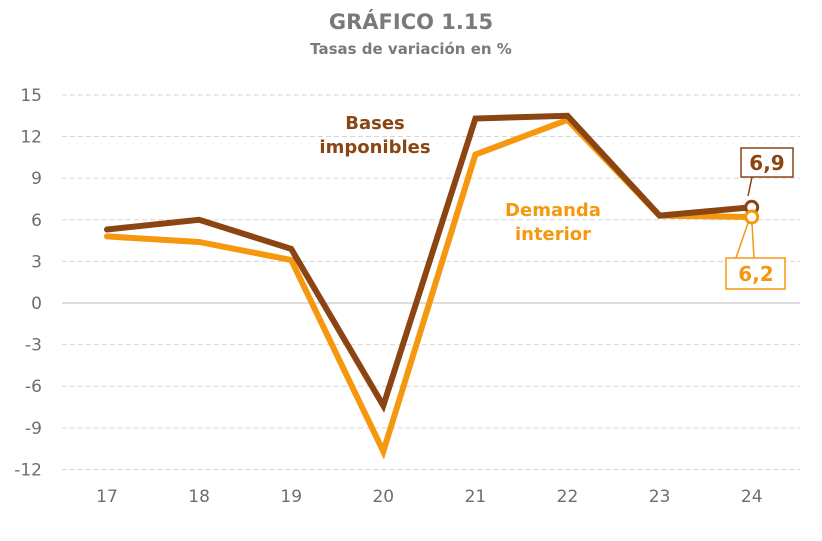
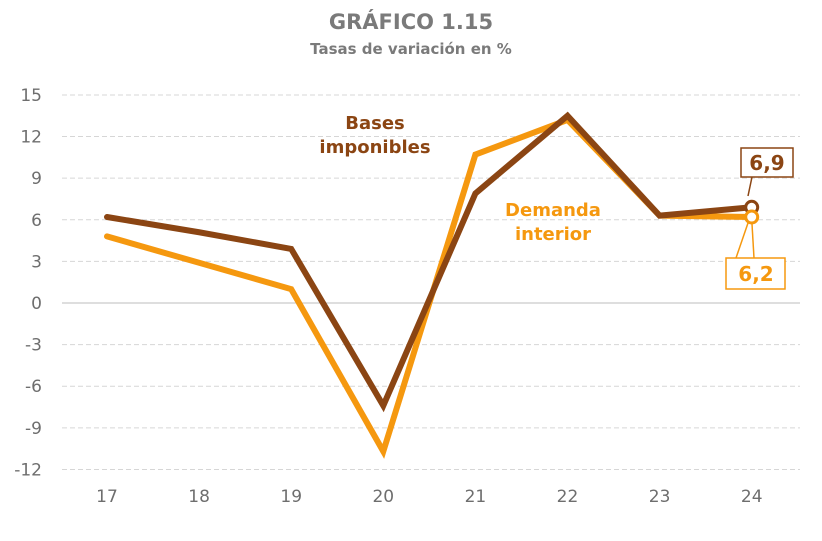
Bases imponibles/17: 5.3 -> 6.2
Bases imponibles/18: 6.0 -> 5.1
Demanda interior/18: 4.4 -> 2.9
Demanda interior/19: 3.1 -> 1.0
Bases imponibles/21: 13.3 -> 7.9
